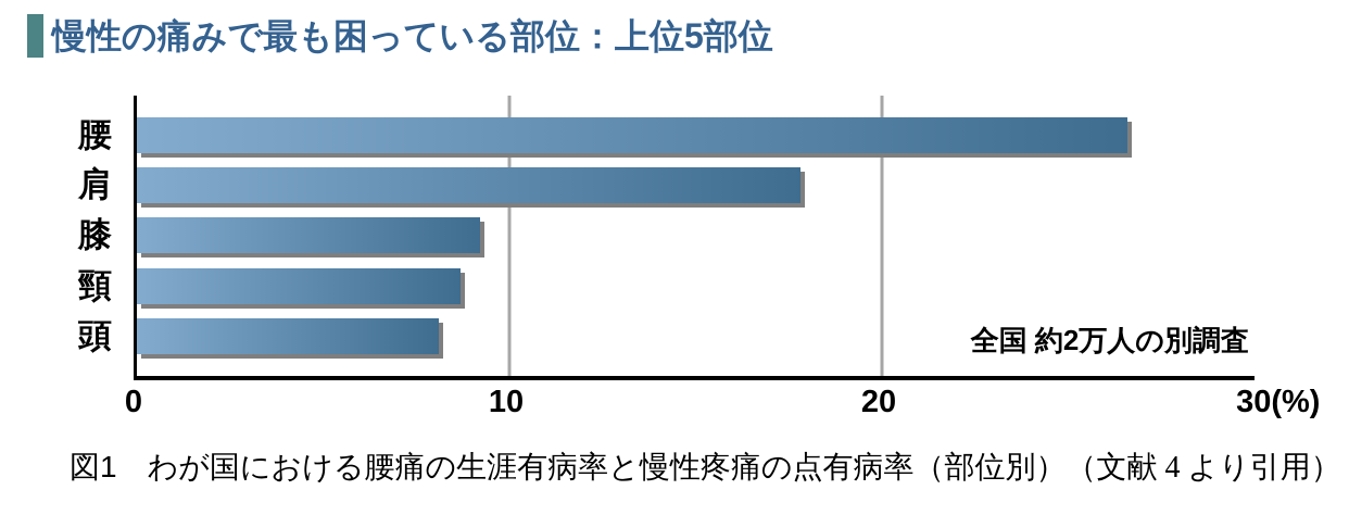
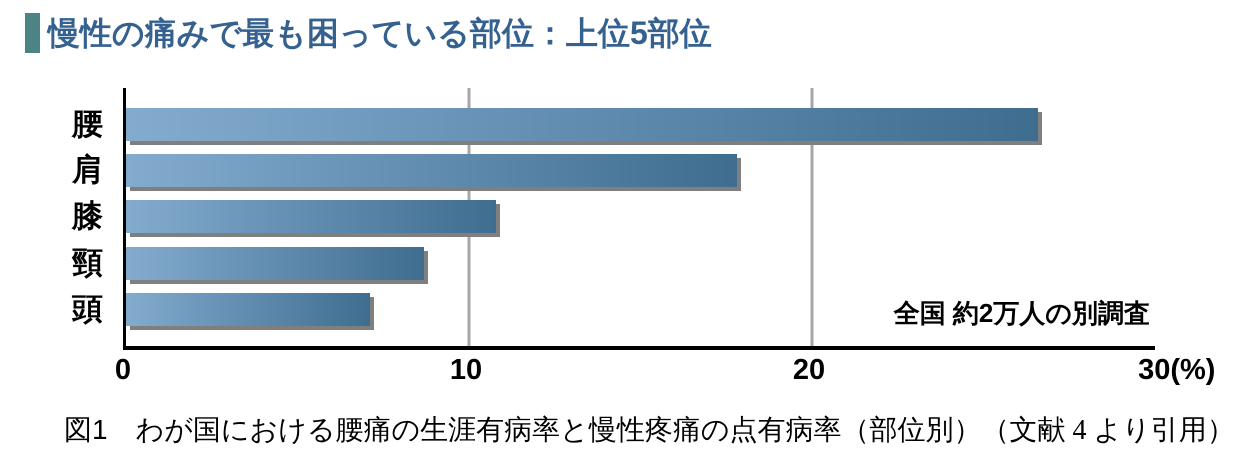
膝: 9.2 -> 10.8
頭: 8.1 -> 7.1
